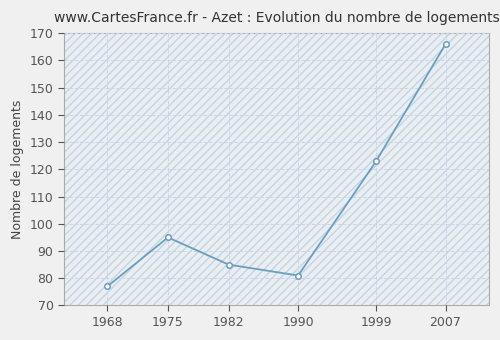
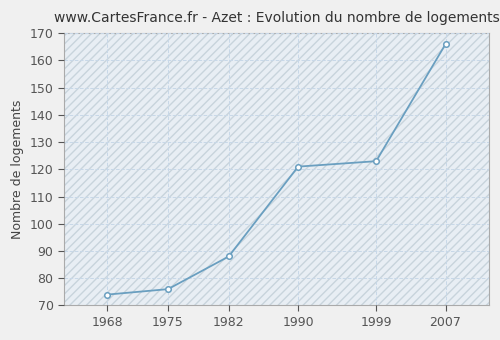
1968: 77 -> 74
1975: 95 -> 76
1982: 85 -> 88
1990: 81 -> 121
